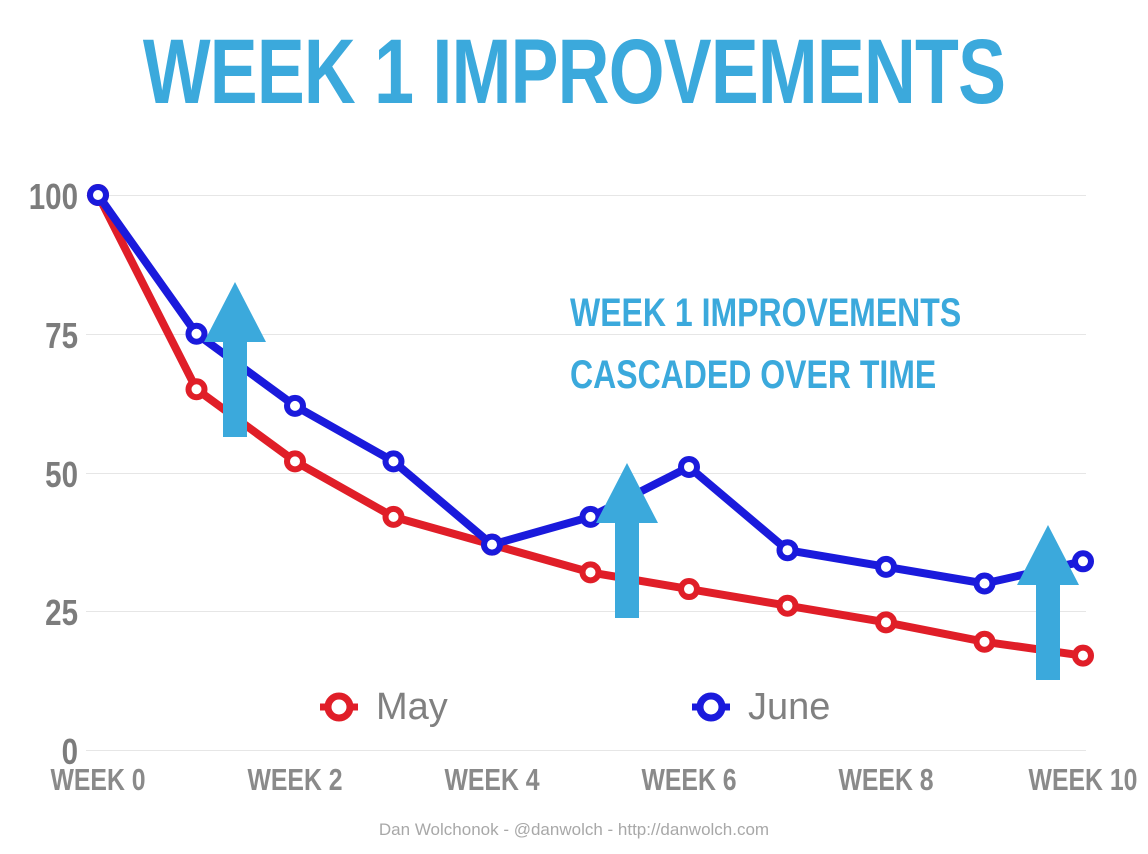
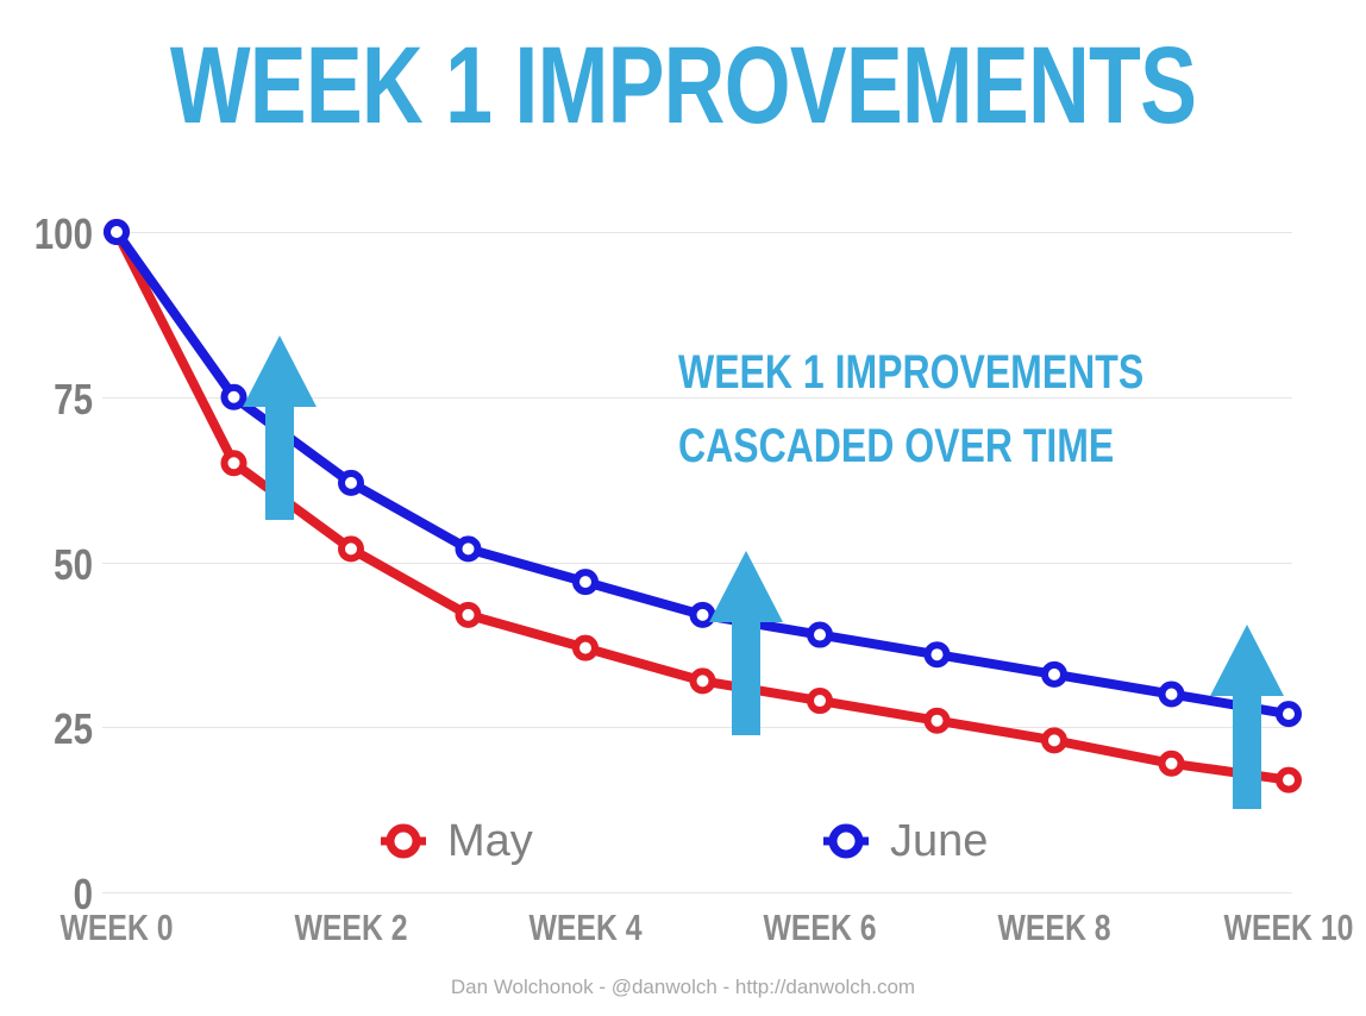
June/WEEK 4: 37 -> 47
June/WEEK 6: 51 -> 39
June/WEEK 10: 34 -> 27
